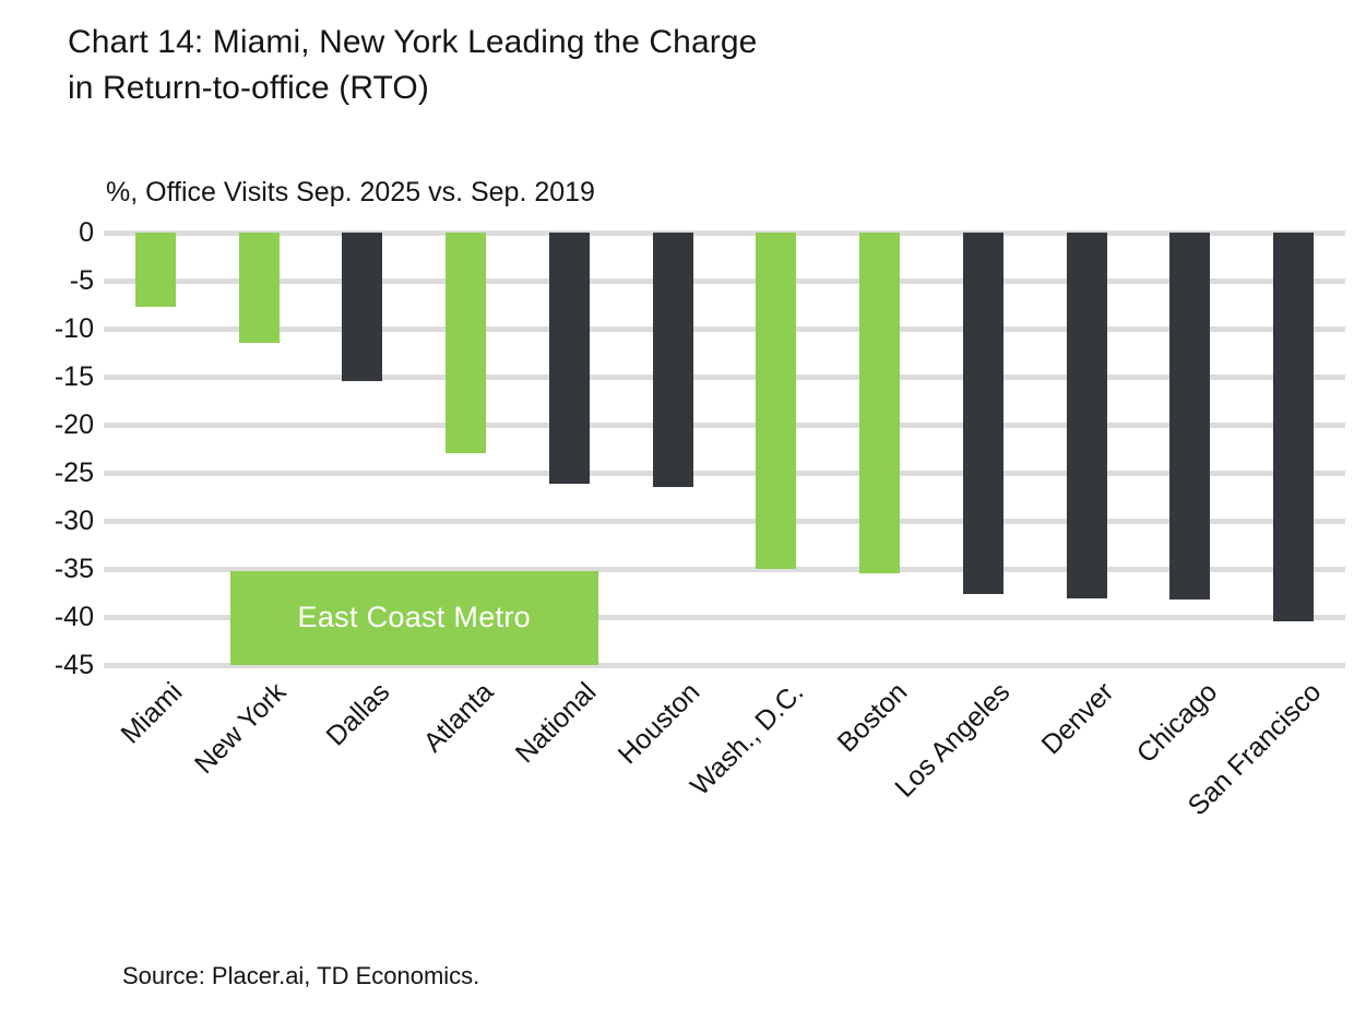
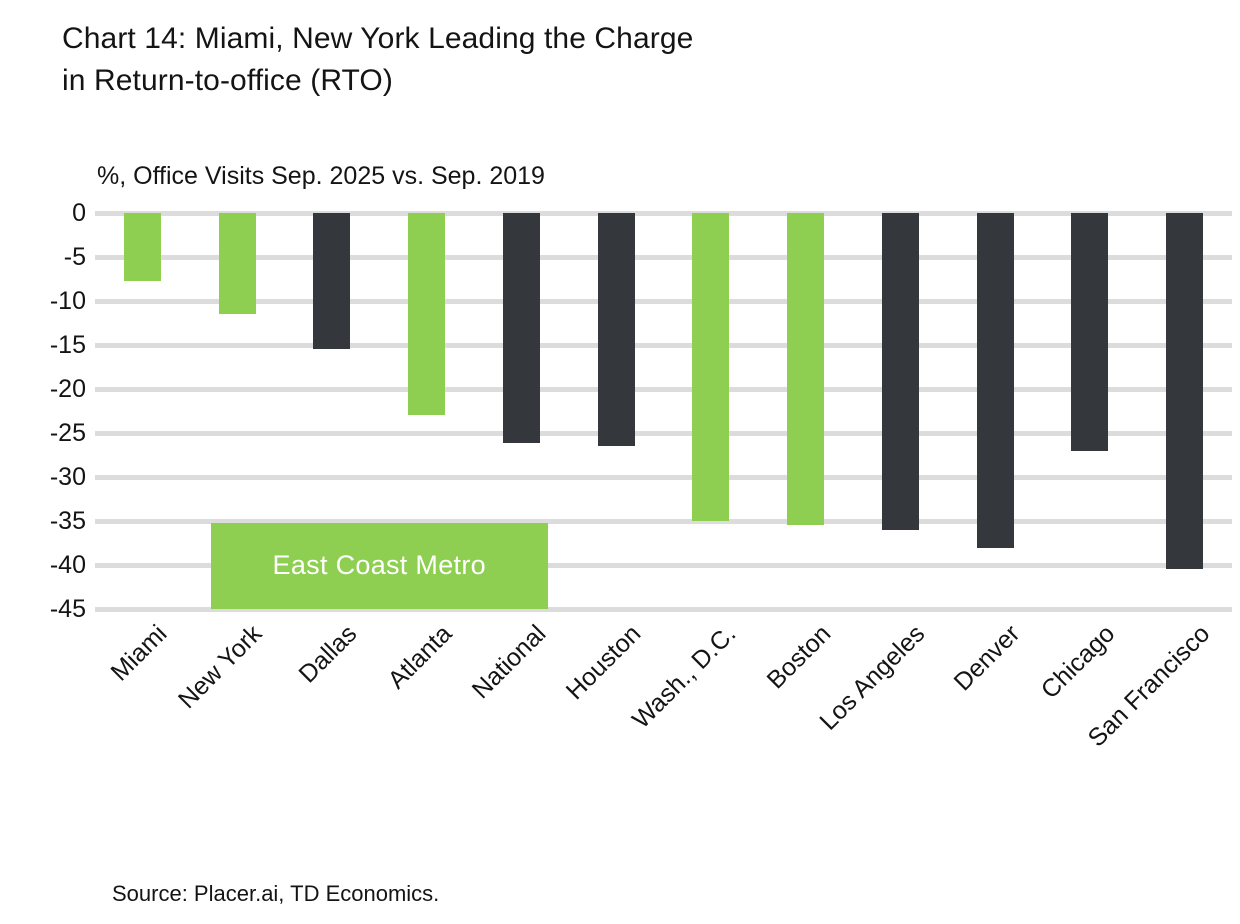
Los Angeles: -38 -> -36
Chicago: -38 -> -27
